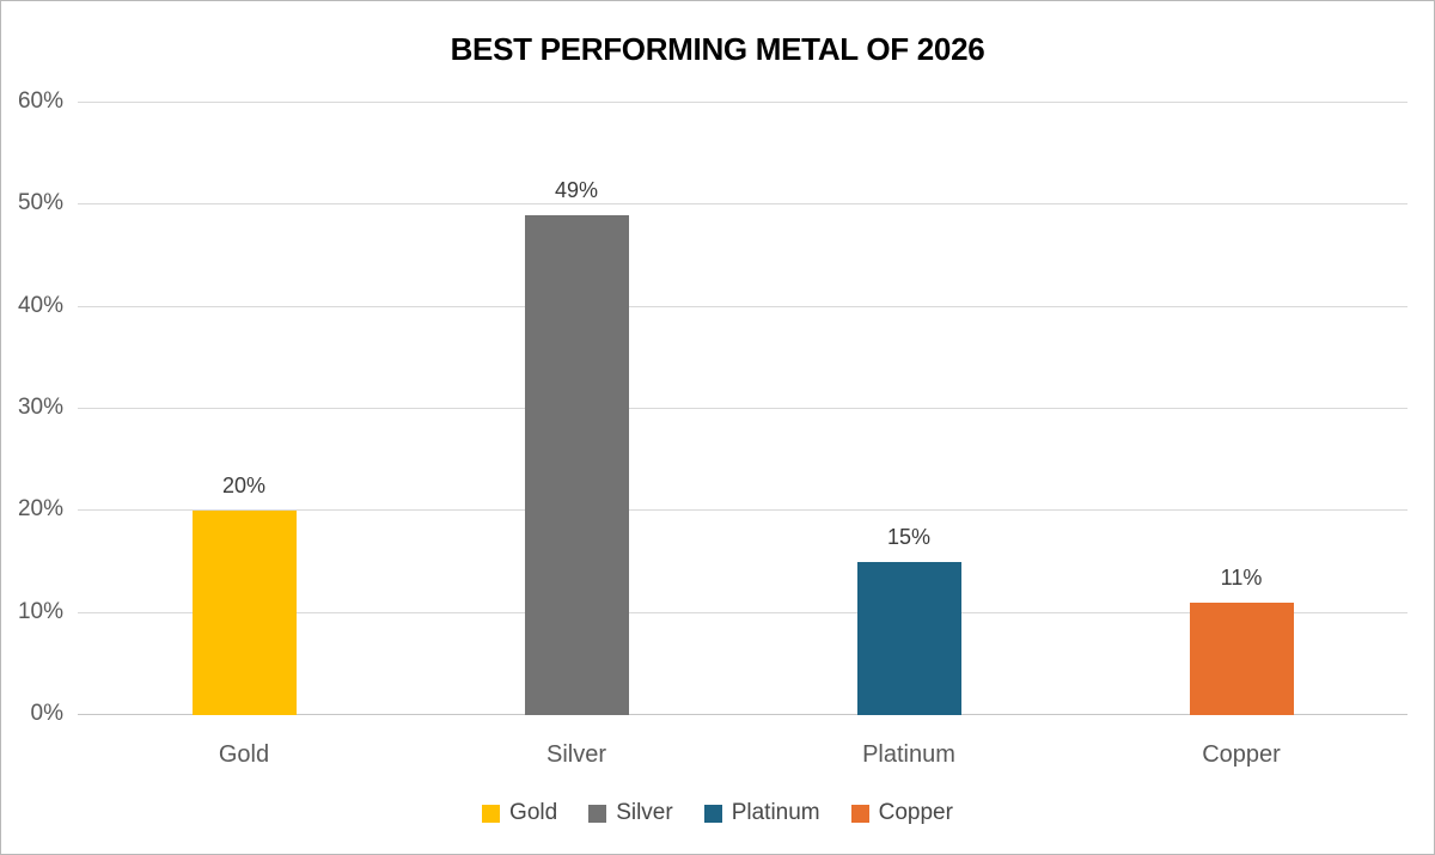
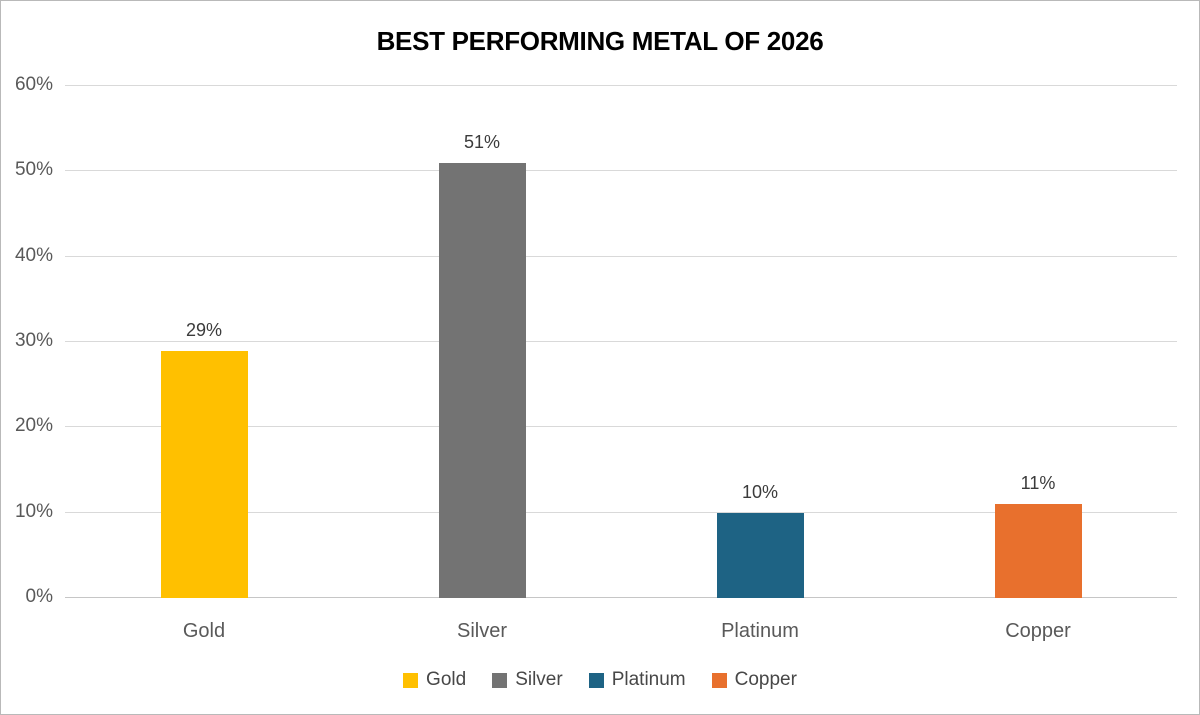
Gold: 20% -> 29%
Silver: 49% -> 51%
Platinum: 15% -> 10%
